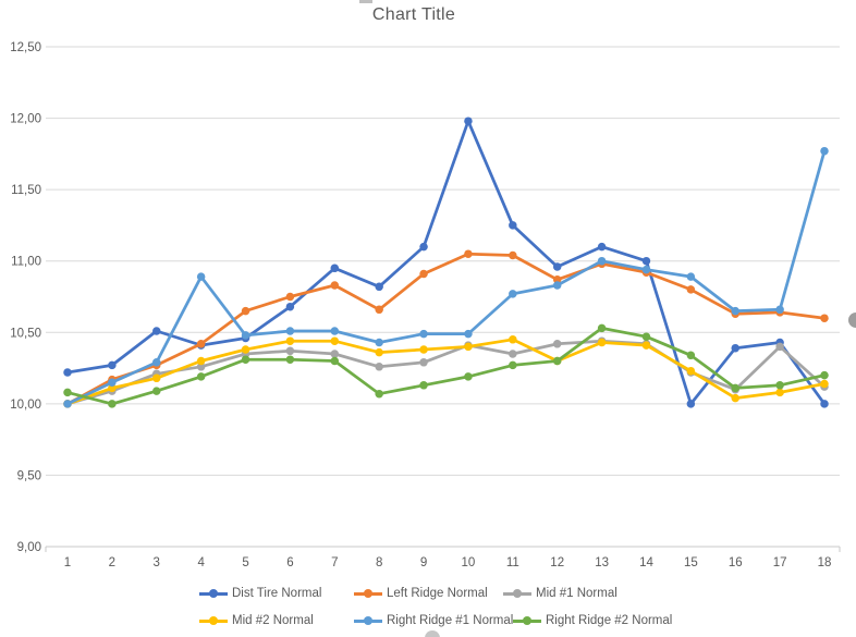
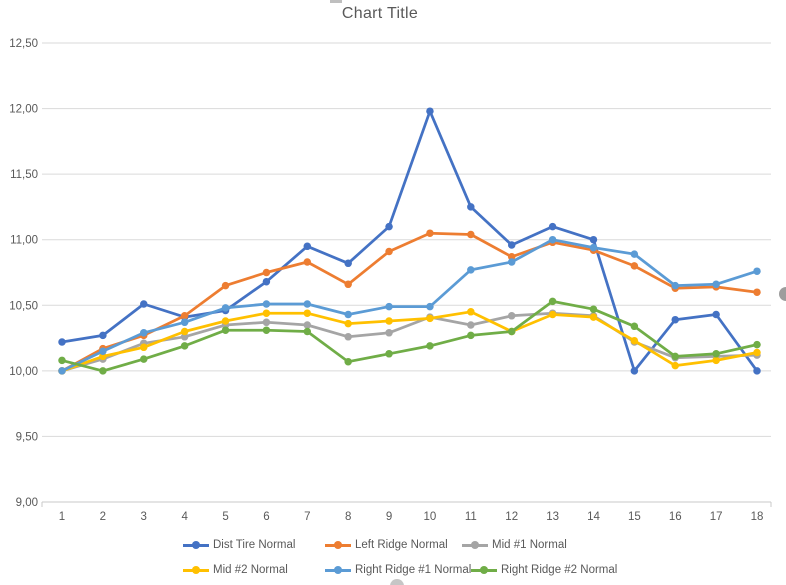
Right Ridge #1 Normal/4: 10,89 -> 10,37
Mid #1 Normal/17: 10,40 -> 10,11
Right Ridge #1 Normal/18: 11,77 -> 10,76
